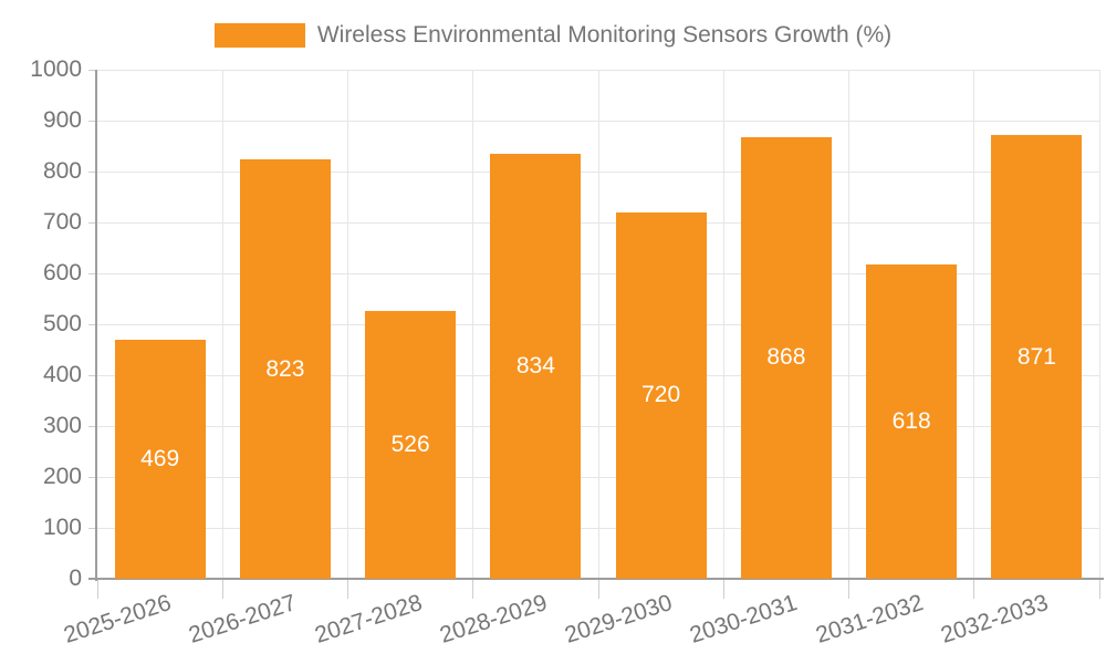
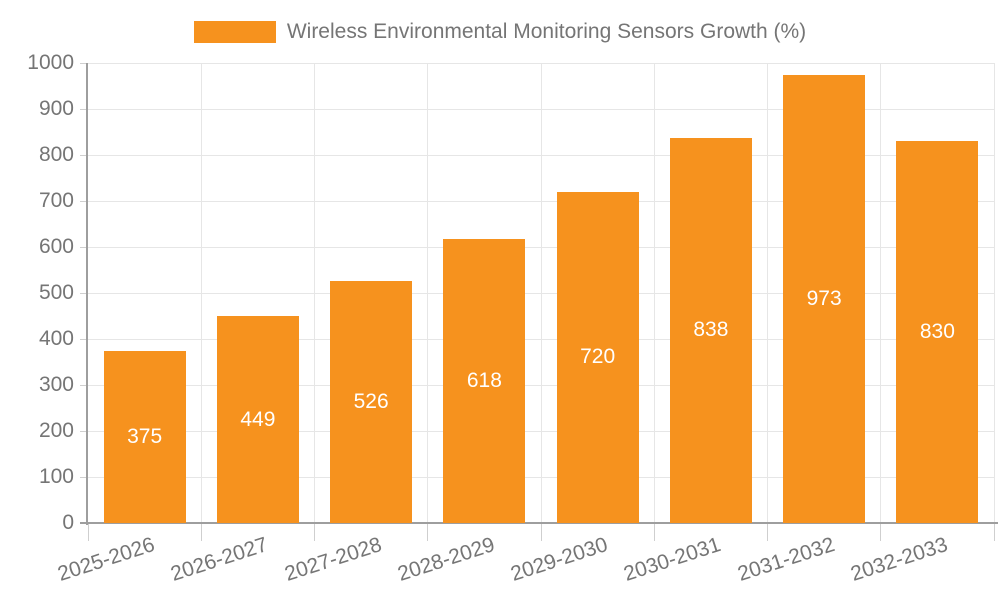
2025-2026: 469 -> 375
2026-2027: 823 -> 449
2028-2029: 834 -> 618
2030-2031: 868 -> 838
2031-2032: 618 -> 973
2032-2033: 871 -> 830
